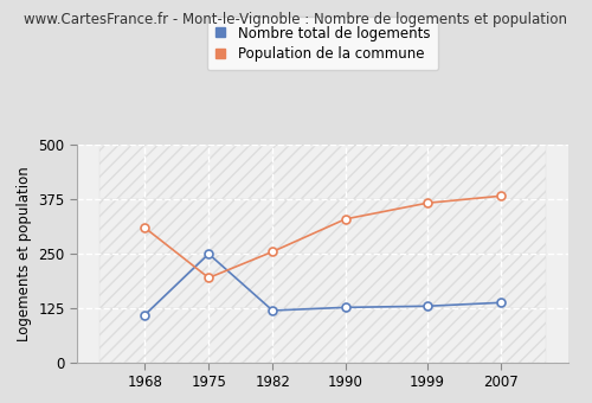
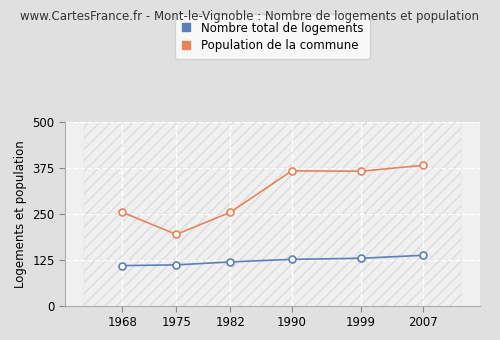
Population de la commune/1968: 310 -> 255
Nombre total de logements/1975: 250 -> 112
Population de la commune/1990: 330 -> 368
